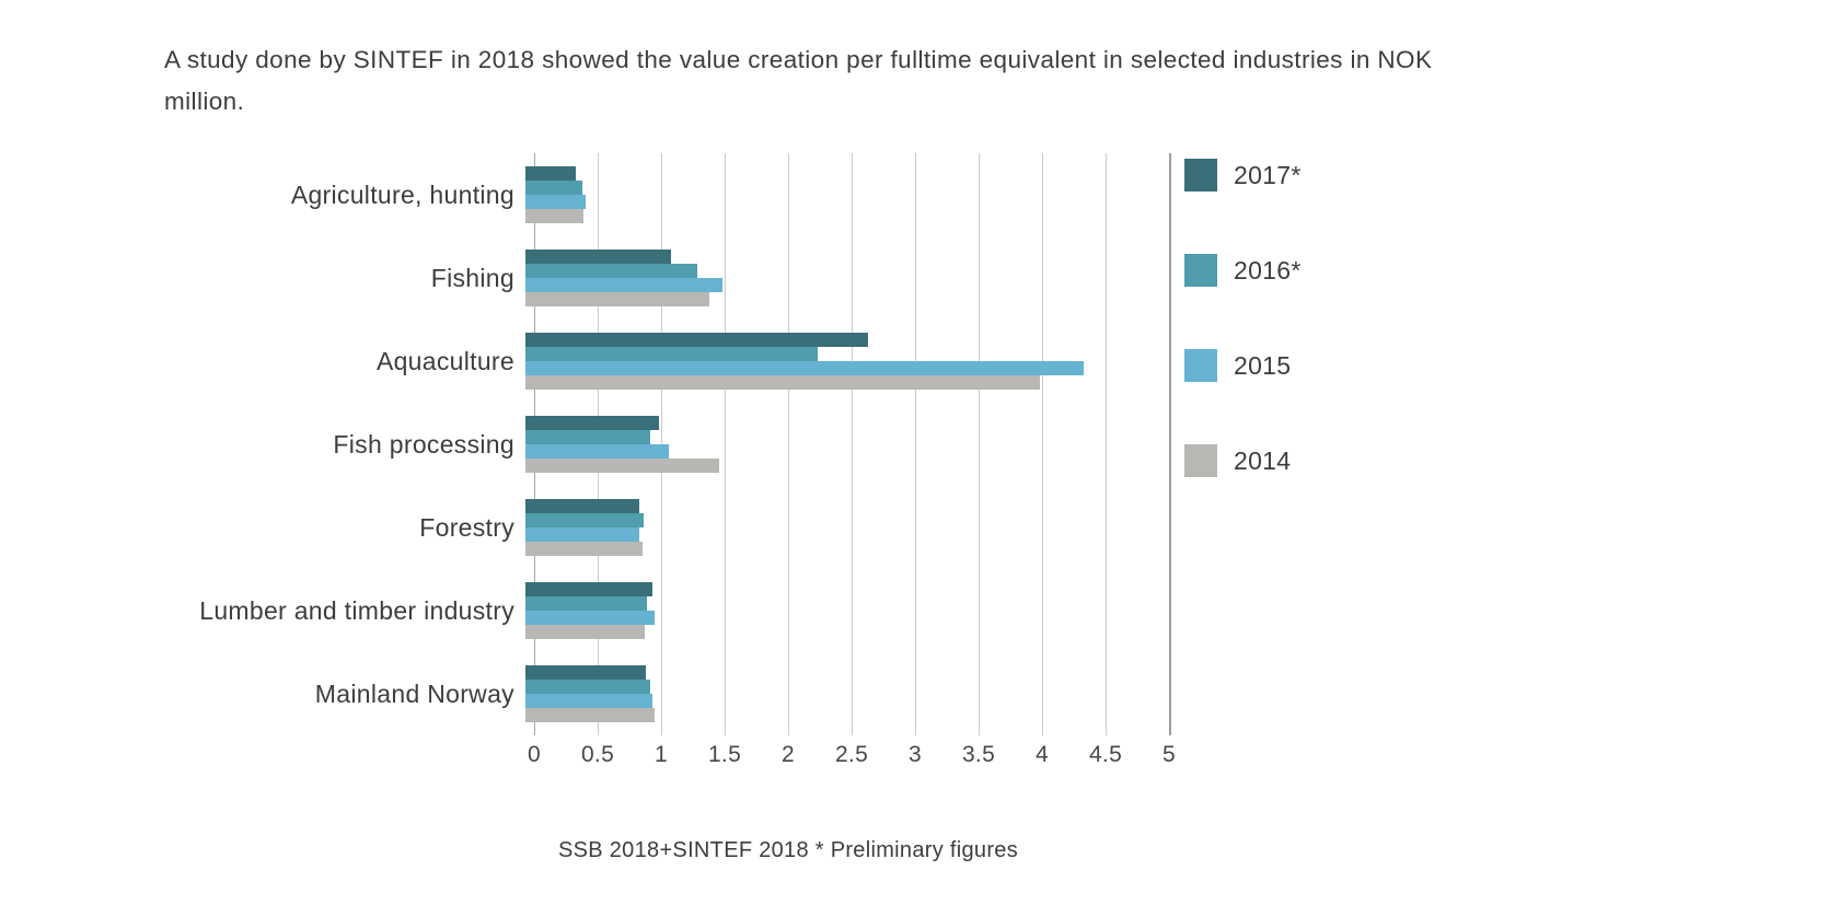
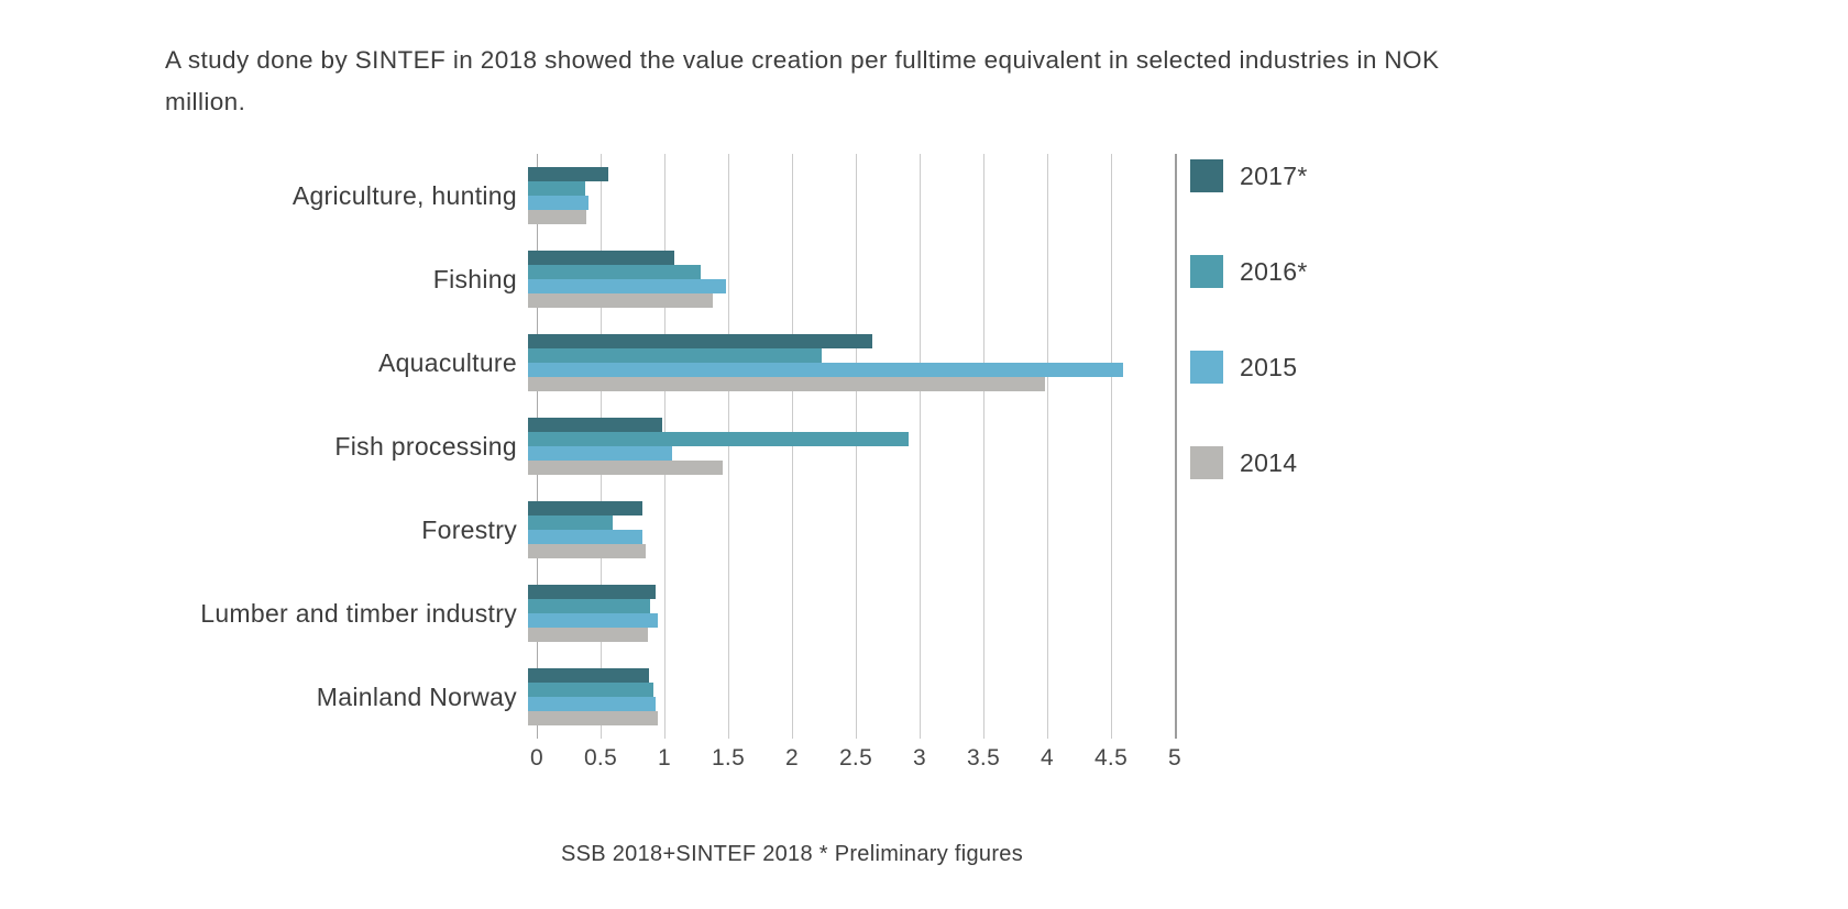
2017*/Agriculture, hunting: 0.40 -> 0.63
2015/Aquaculture: 4.40 -> 4.66
2016*/Fish processing: 0.98 -> 2.98
2016*/Forestry: 0.93 -> 0.66
